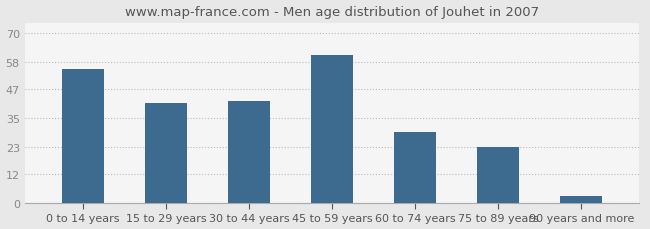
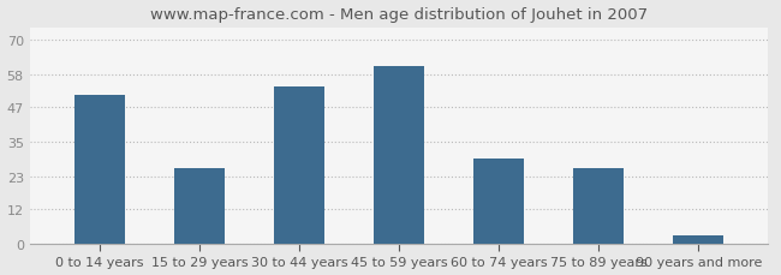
0 to 14 years: 55 -> 51
15 to 29 years: 41 -> 26
30 to 44 years: 42 -> 54
75 to 89 years: 23 -> 26
